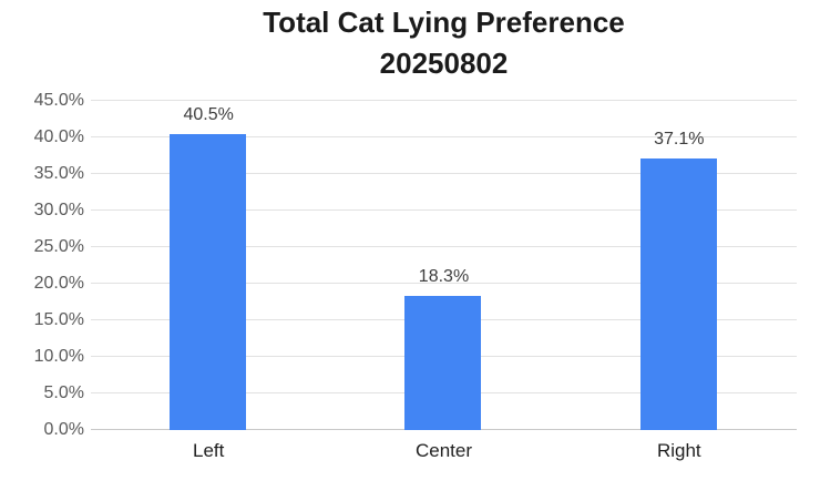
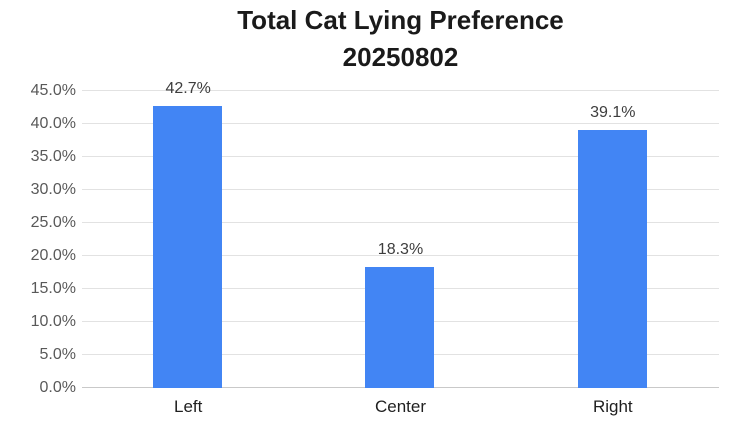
Left: 40.5% -> 42.7%
Right: 37.1% -> 39.1%
